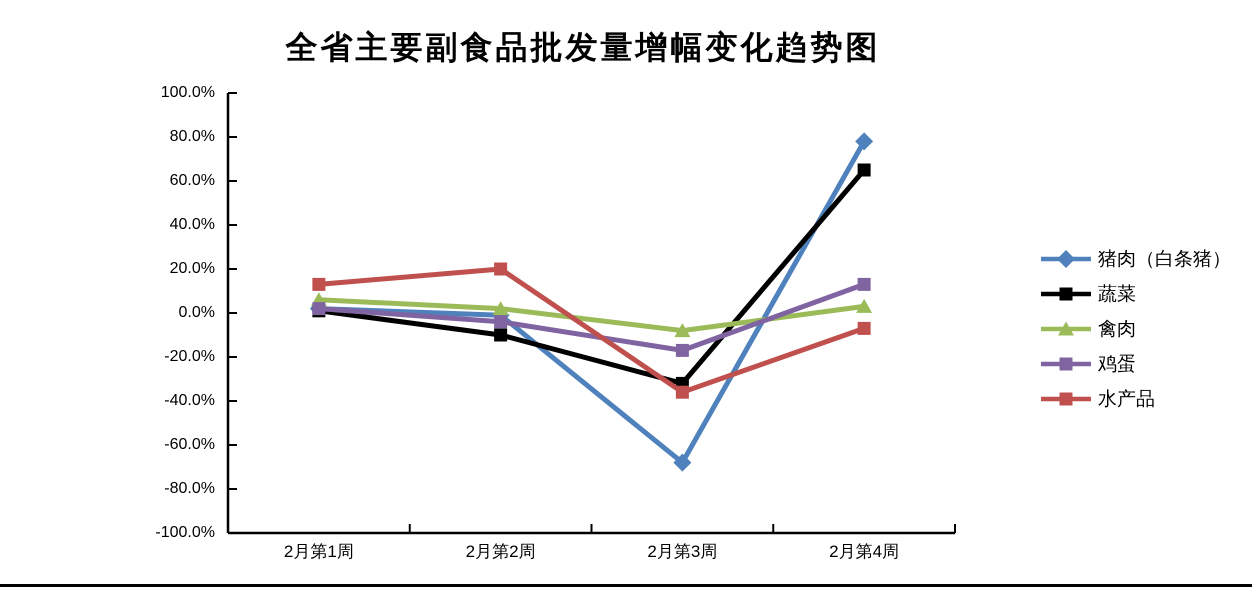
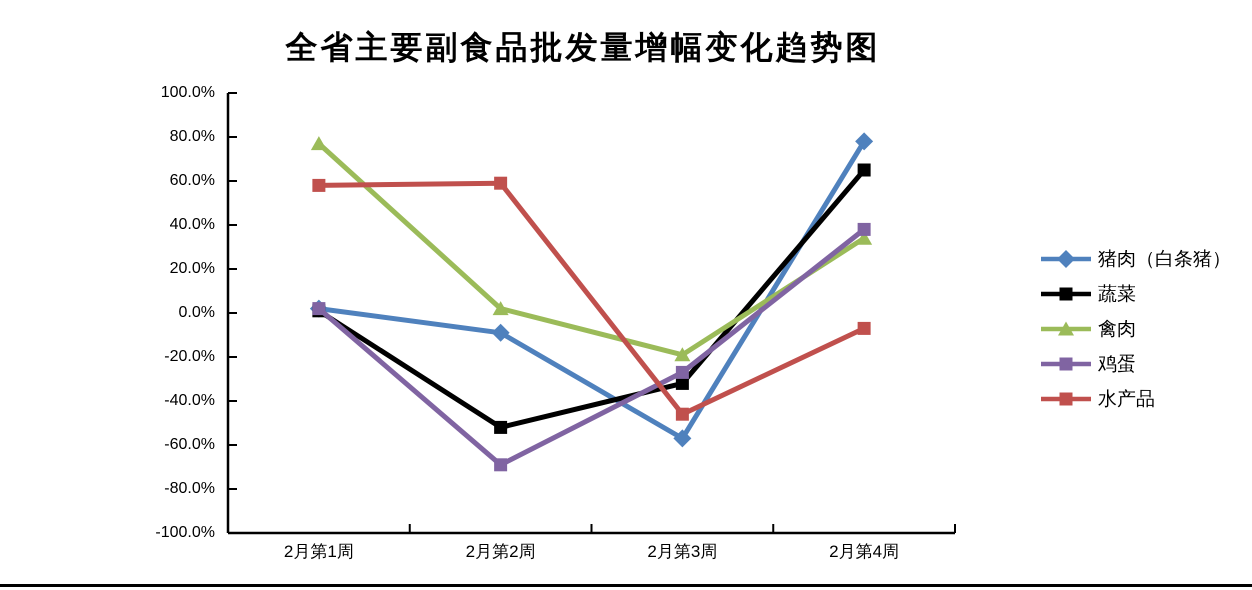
禽肉/2月第1周: 6% -> 77%
水产品/2月第1周: 13% -> 58%
猪肉（白条猪）/2月第2周: -1% -> -9%
蔬菜/2月第2周: -10% -> -52%
鸡蛋/2月第2周: -4% -> -69%
水产品/2月第2周: 20% -> 59%
猪肉（白条猪）/2月第3周: -68% -> -57%
禽肉/2月第3周: -8% -> -19%
鸡蛋/2月第3周: -17% -> -27%
水产品/2月第3周: -36% -> -46%
禽肉/2月第4周: 3% -> 34%
鸡蛋/2月第4周: 13% -> 38%
